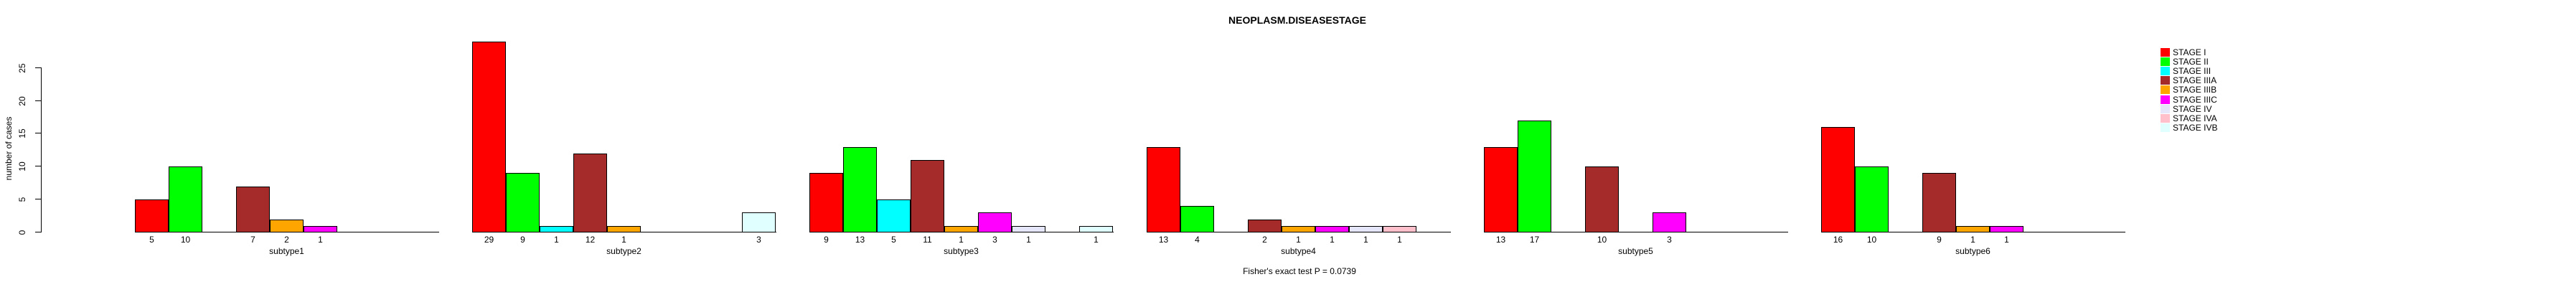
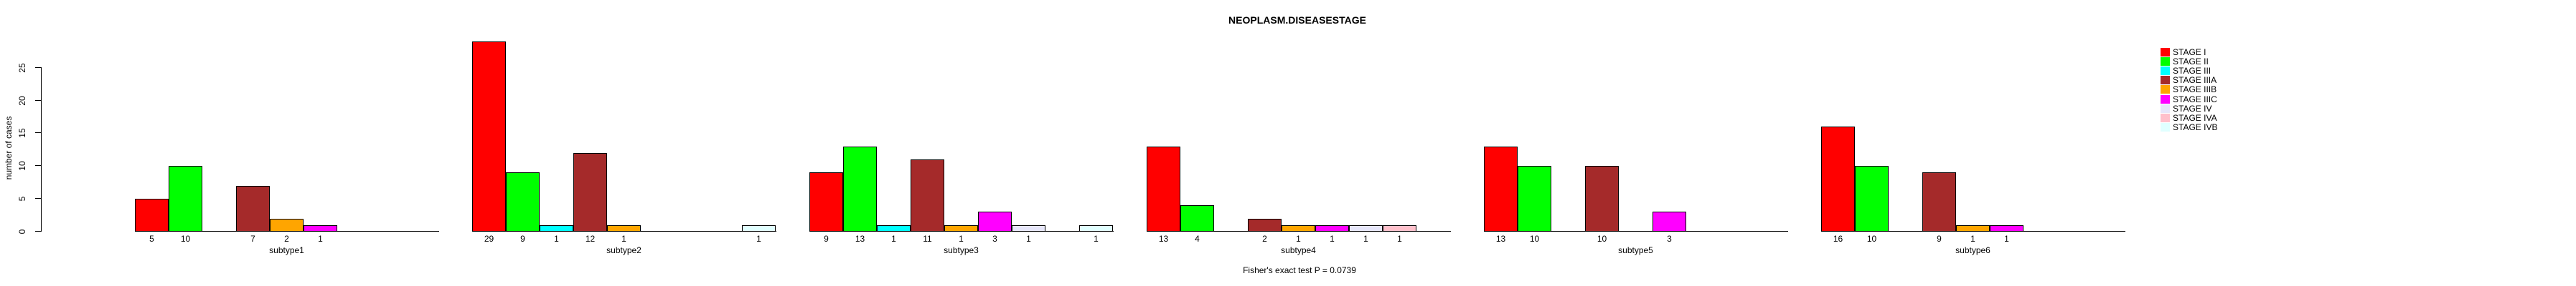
STAGE IVB/subtype2: 3 -> 1
STAGE III/subtype3: 5 -> 1
STAGE II/subtype5: 17 -> 10
